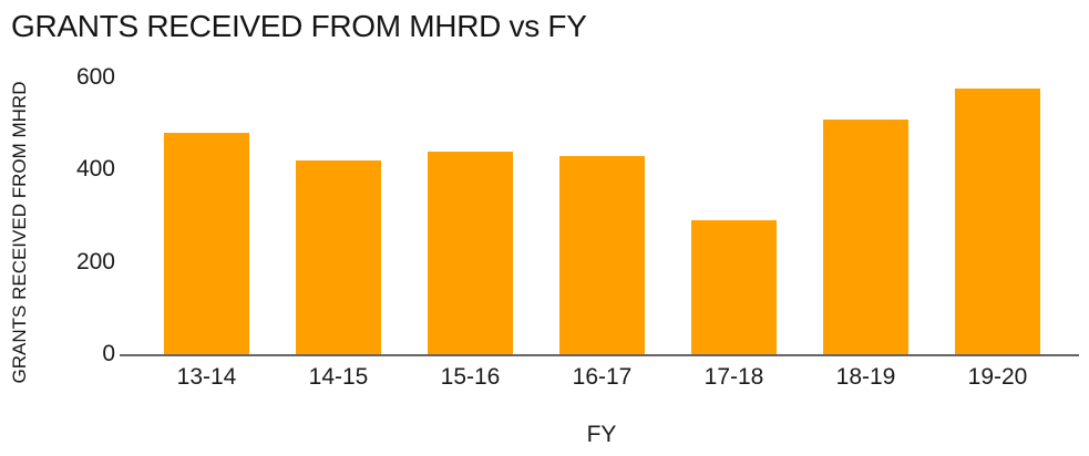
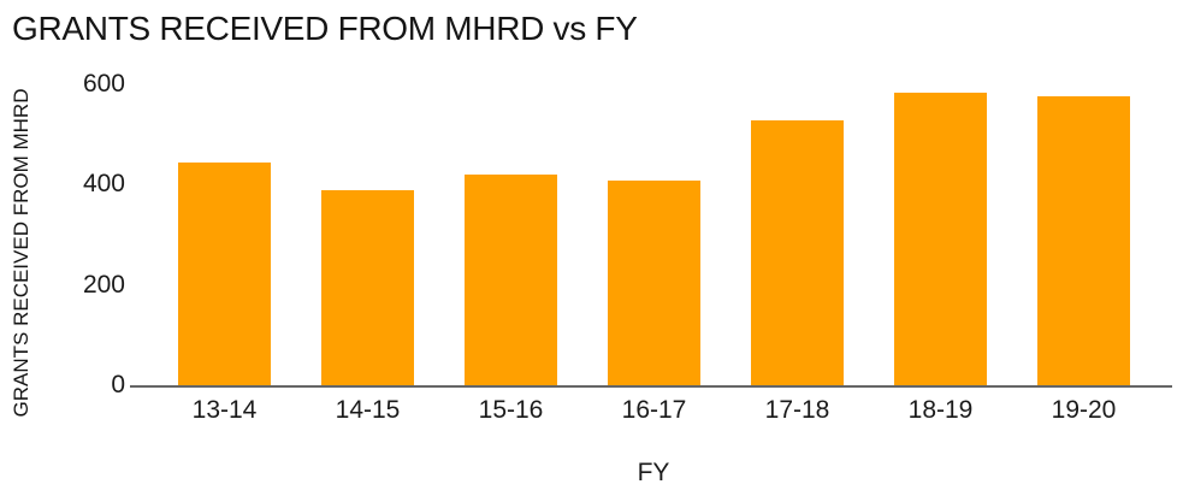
13-14: 480 -> 440
14-15: 420 -> 390
15-16: 440 -> 420
16-17: 430 -> 410
17-18: 290 -> 530
18-19: 510 -> 580
